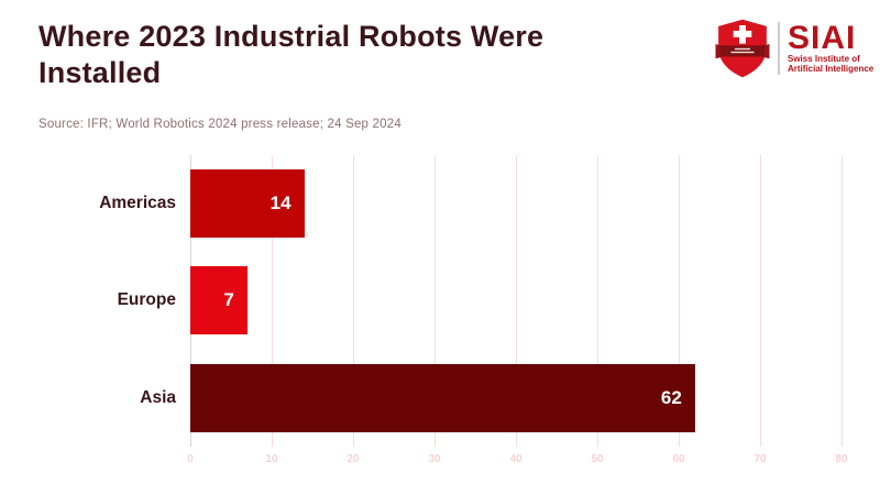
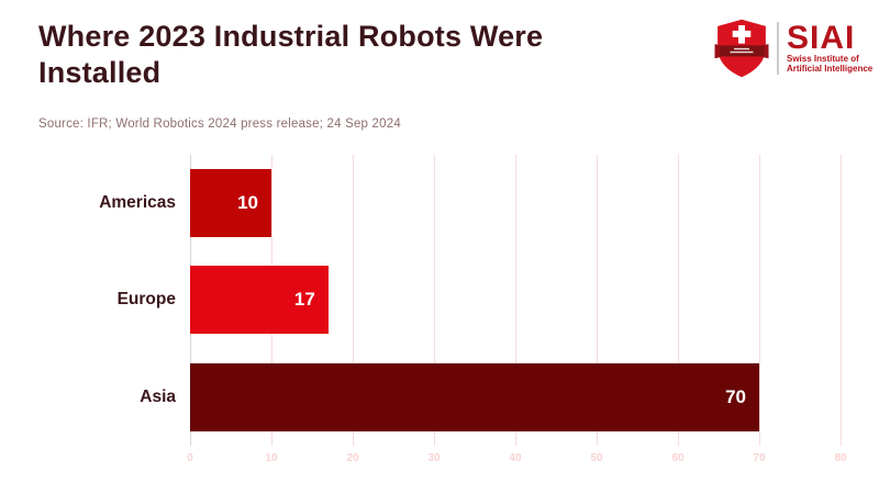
Americas: 14 -> 10
Europe: 7 -> 17
Asia: 62 -> 70
